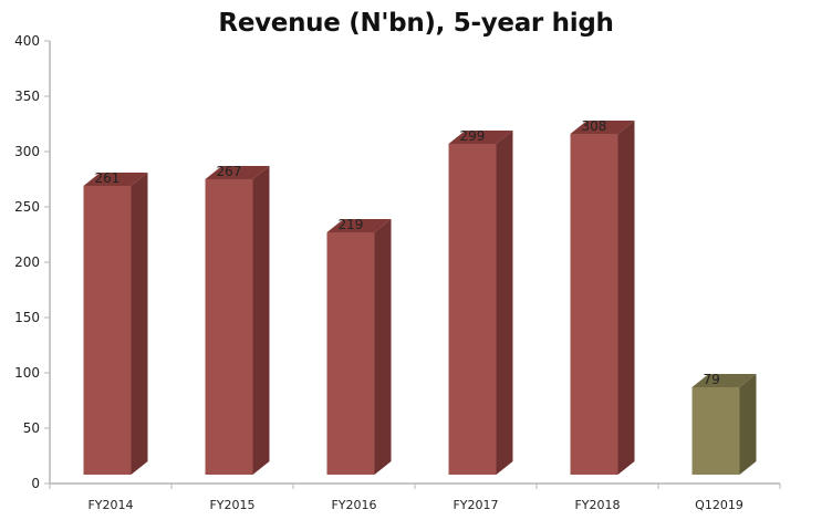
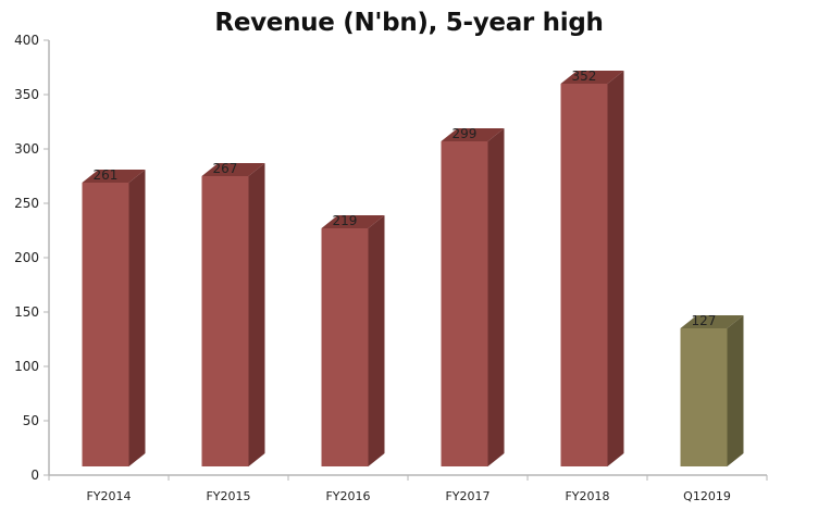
FY2018: 308 -> 352
Q12019: 79 -> 127
